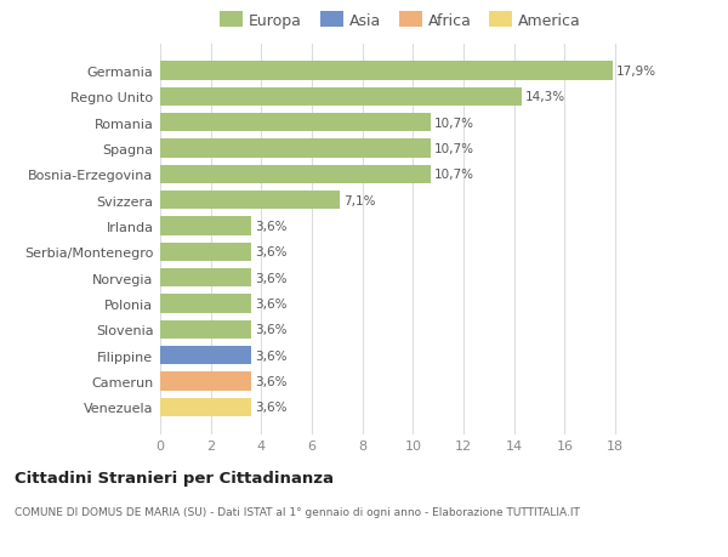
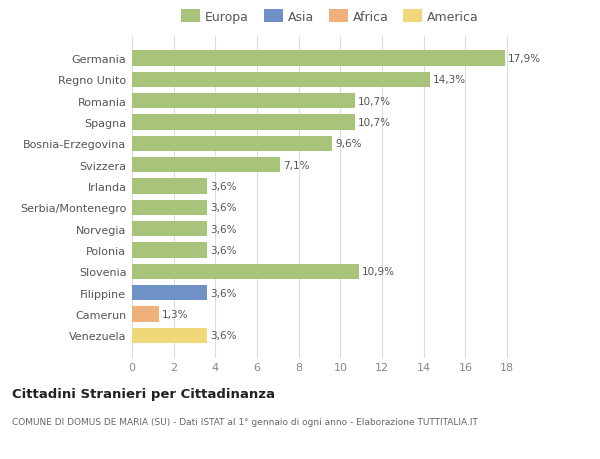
Bosnia-Erzegovina: 10,7% -> 9,6%
Slovenia: 3,6% -> 10,9%
Camerun: 3,6% -> 1,3%
